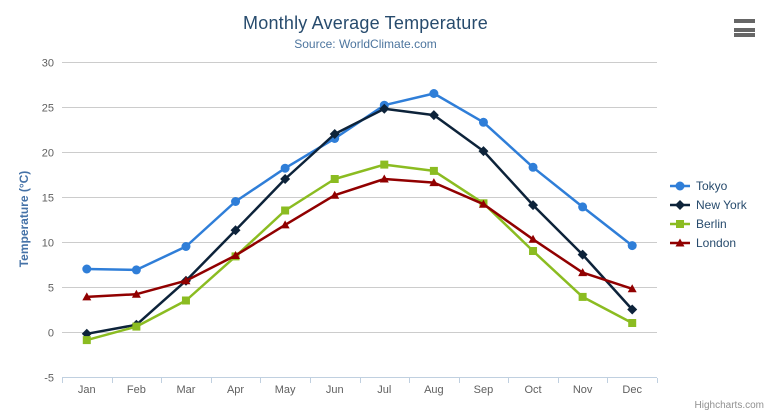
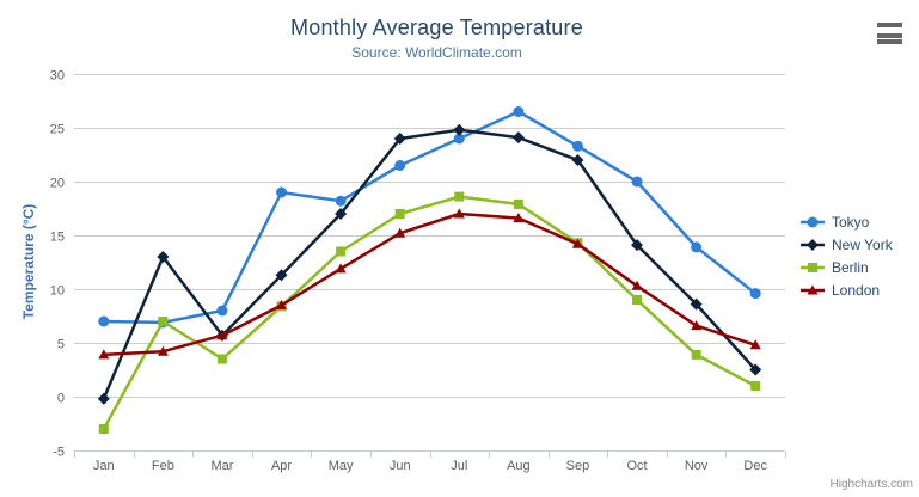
Berlin/Jan: -1 -> -3
New York/Feb: 1 -> 13
Berlin/Feb: 1 -> 7
Tokyo/Mar: 10 -> 8
Tokyo/Apr: 14 -> 19
New York/Jun: 22 -> 24
Tokyo/Jul: 25 -> 24
New York/Sep: 20 -> 22
Tokyo/Oct: 18 -> 20
